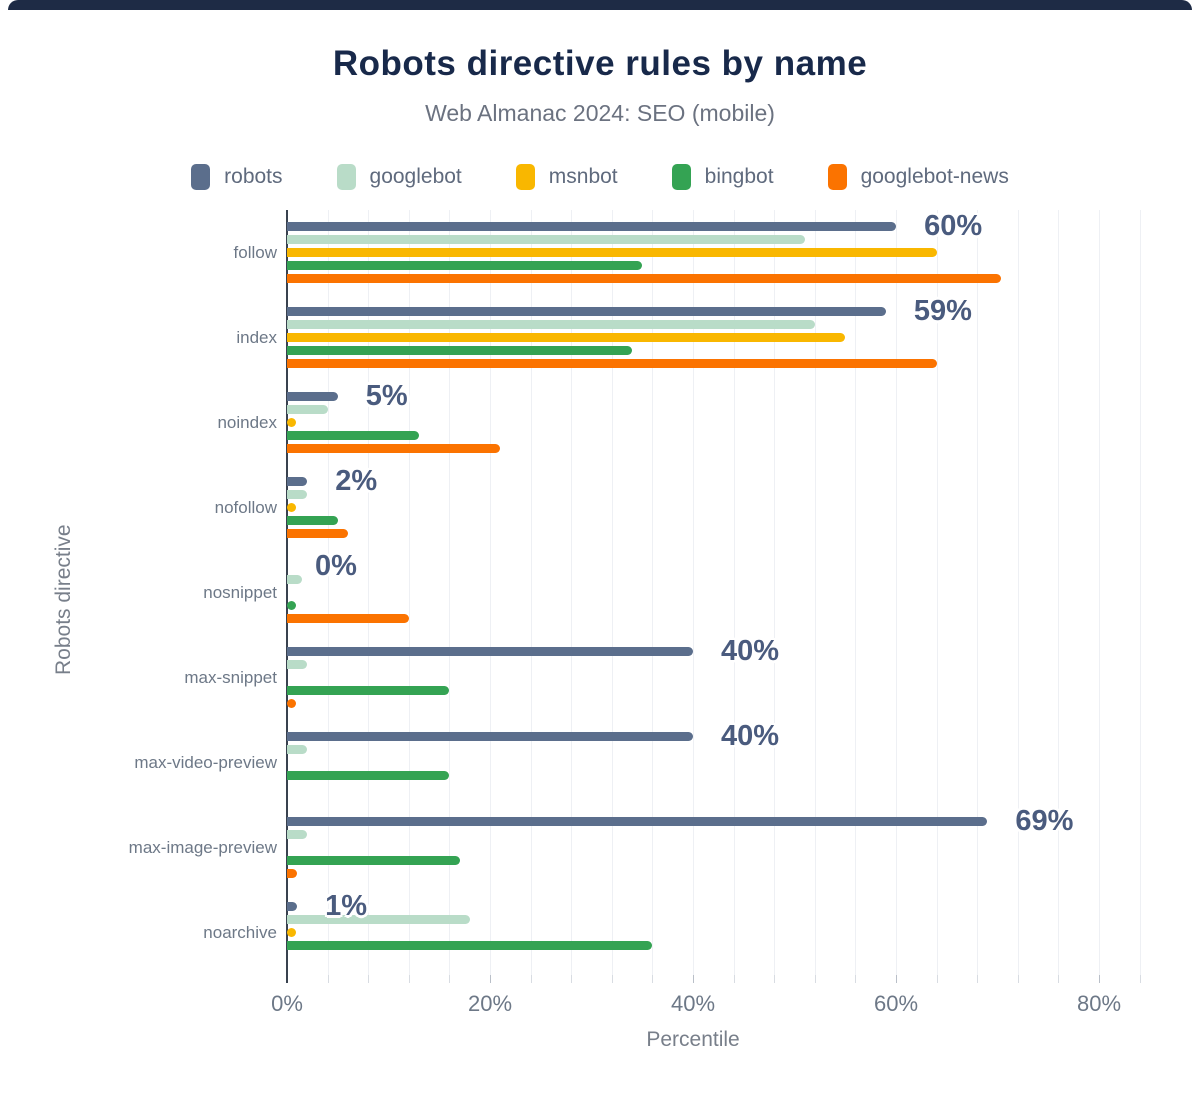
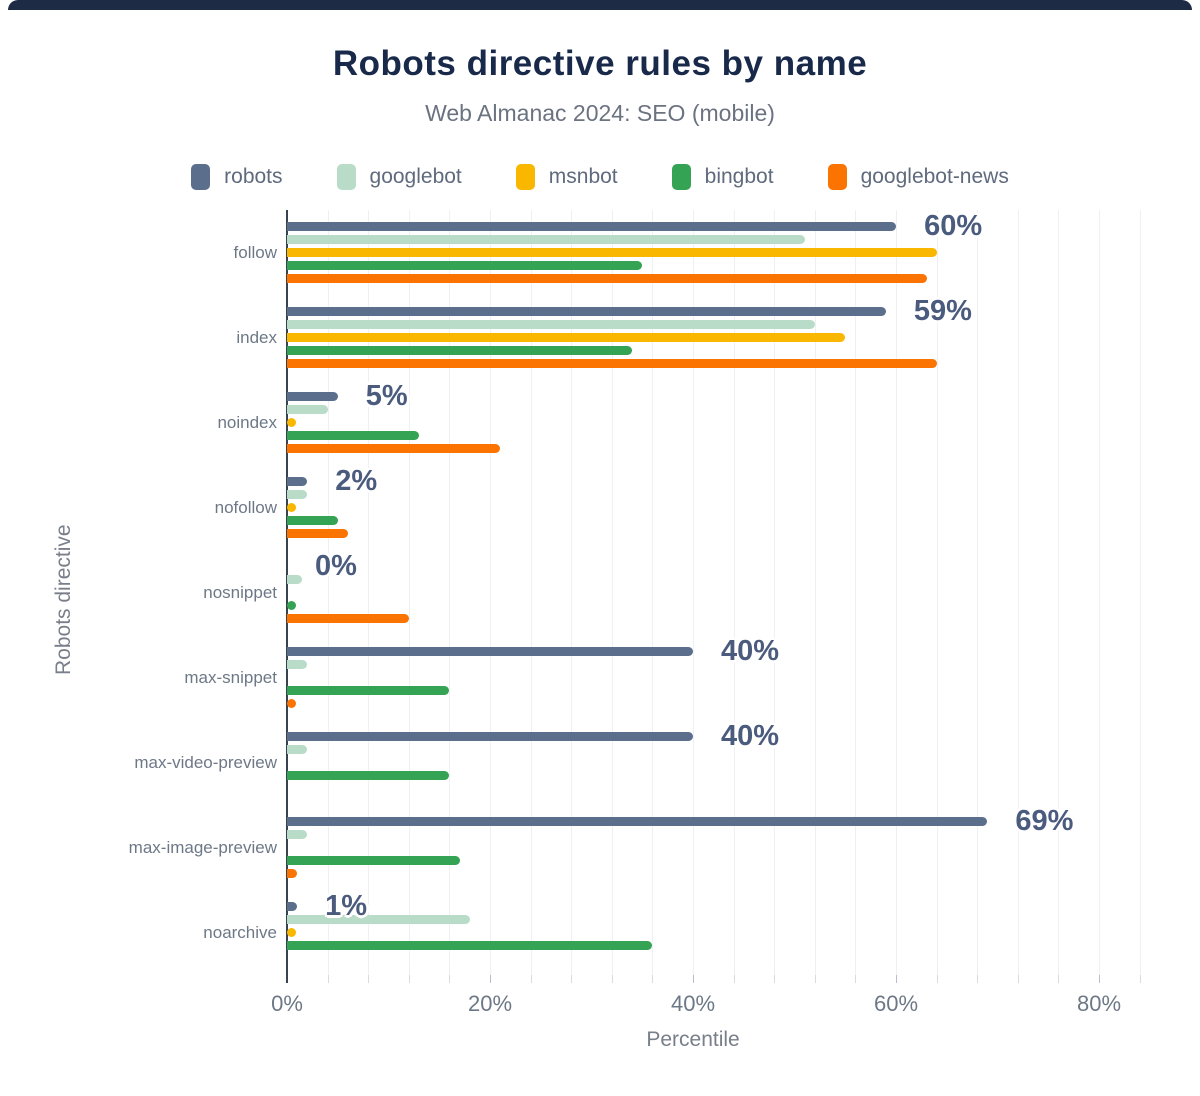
googlebot-news/follow: 70.3% -> 63.0%
